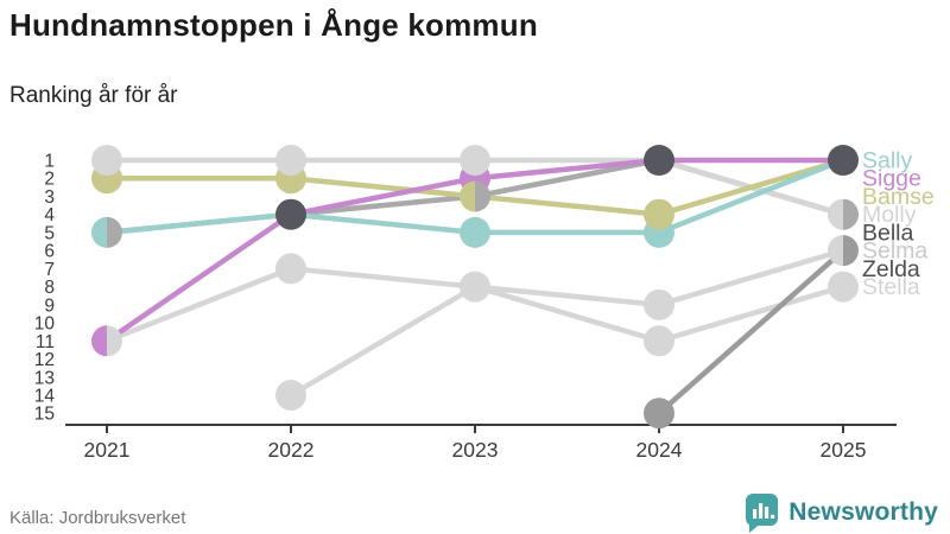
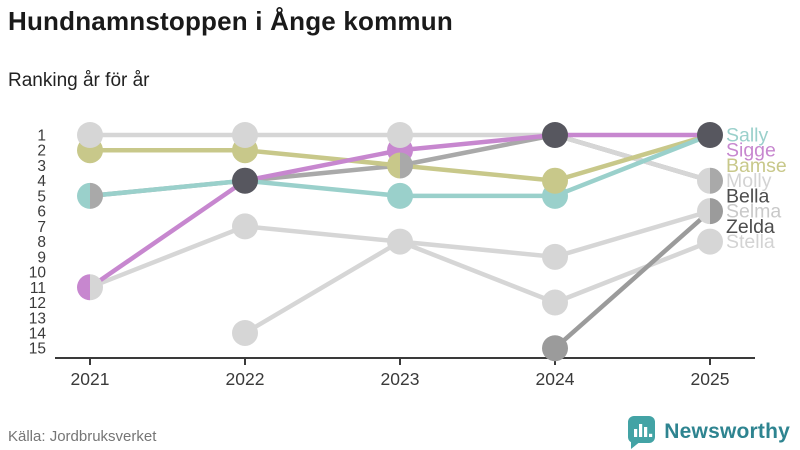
Stella/2024: 11 -> 12
